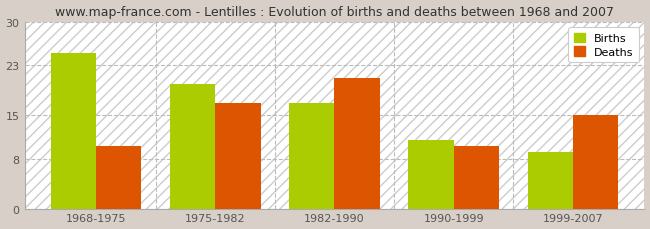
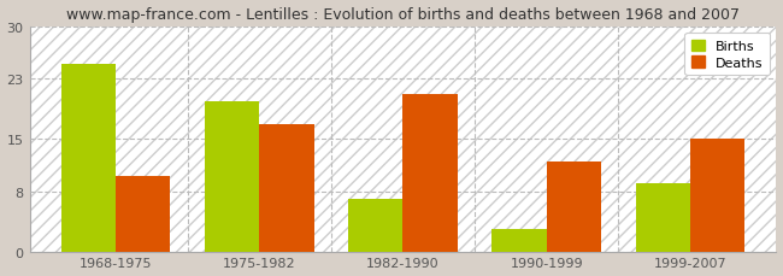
Births/1982-1990: 17 -> 7
Births/1990-1999: 11 -> 3
Deaths/1990-1999: 10 -> 12
